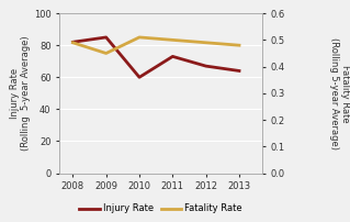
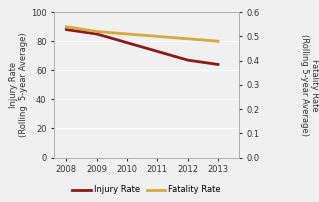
Injury Rate/2008: 82 -> 88
Fatality Rate/2008: 0.49 -> 0.54
Fatality Rate/2009: 0.45 -> 0.52
Injury Rate/2010: 60 -> 79
